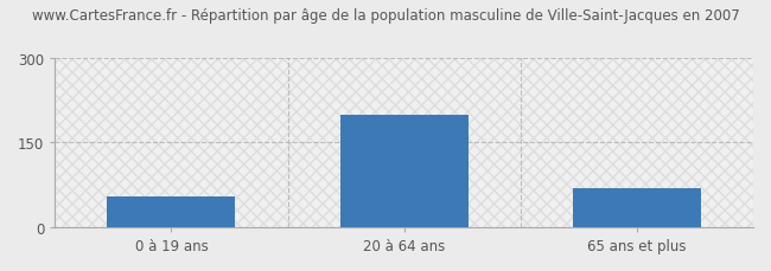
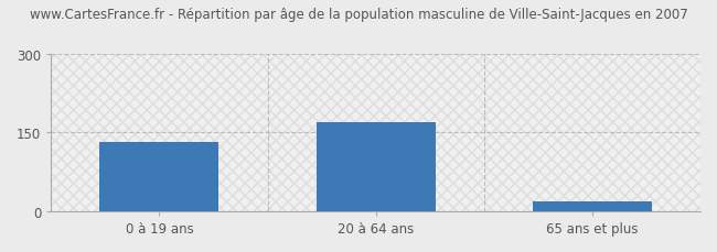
0 à 19 ans: 55 -> 133
20 à 64 ans: 200 -> 170
65 ans et plus: 70 -> 18
